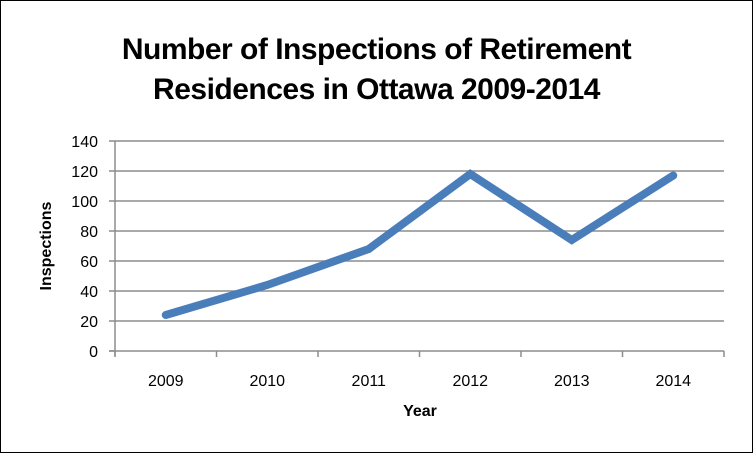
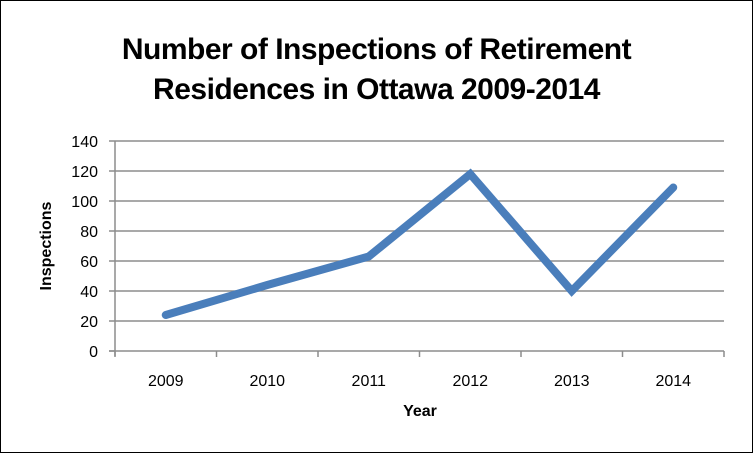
2011: 68 -> 63
2013: 74 -> 40
2014: 117 -> 109
